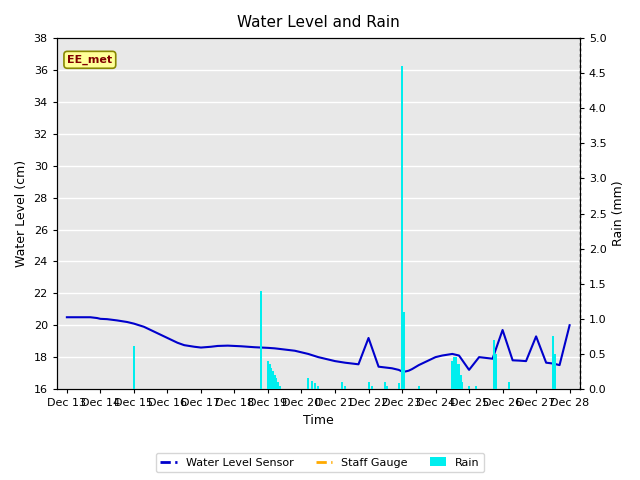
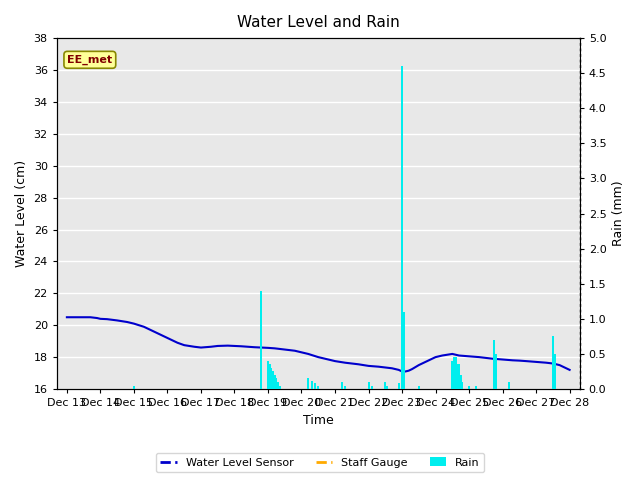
Rain/Dec 15: 0.62 -> 0.05
Water Level Sensor/Dec 22: 19.2 -> 17.4
Water Level Sensor/Dec 25: 17.2 -> 18.1
Water Level Sensor/Dec 26: 19.7 -> 17.9
Water Level Sensor/Dec 27: 19.3 -> 17.7
Water Level Sensor/Dec 28: 20.0 -> 17.2
